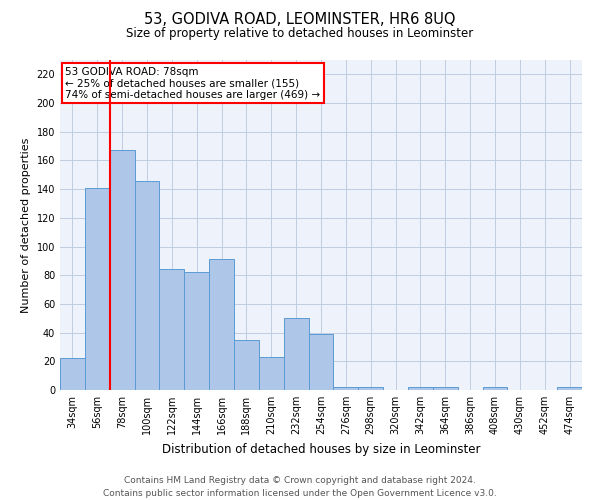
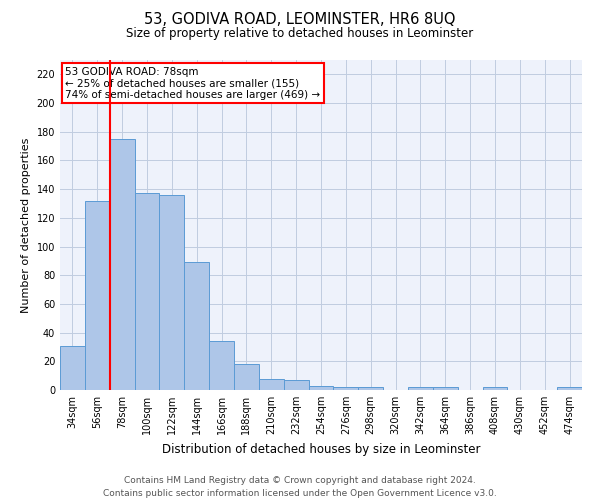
34sqm: 22 -> 31
56sqm: 141 -> 132
78sqm: 167 -> 175
100sqm: 146 -> 137
122sqm: 84 -> 136
144sqm: 82 -> 89
166sqm: 91 -> 34
188sqm: 35 -> 18
210sqm: 23 -> 8
232sqm: 50 -> 7
254sqm: 39 -> 3
